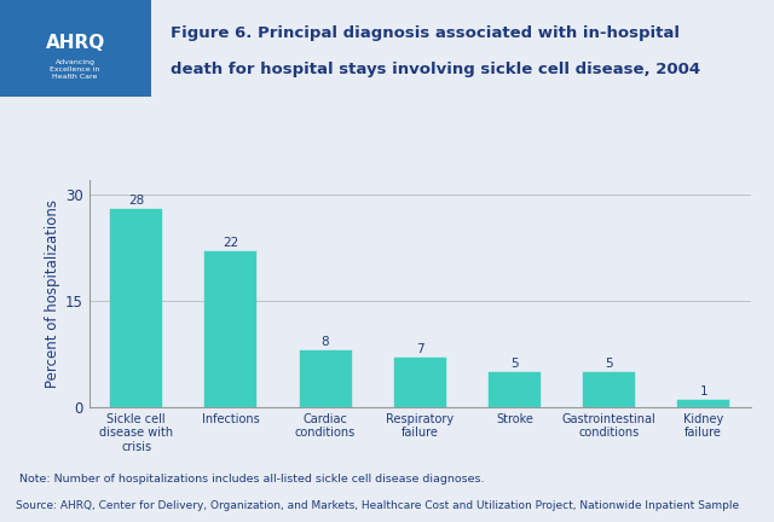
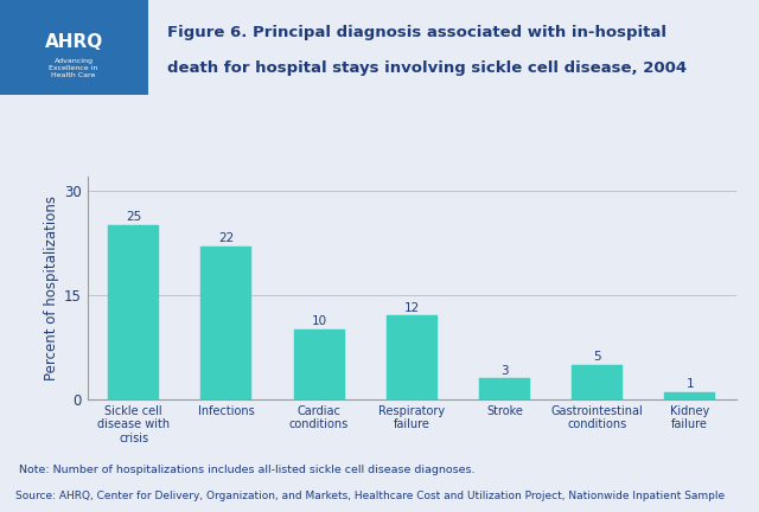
Sickle cell disease with crisis: 28 -> 25
Cardiac conditions: 8 -> 10
Respiratory failure: 7 -> 12
Stroke: 5 -> 3
